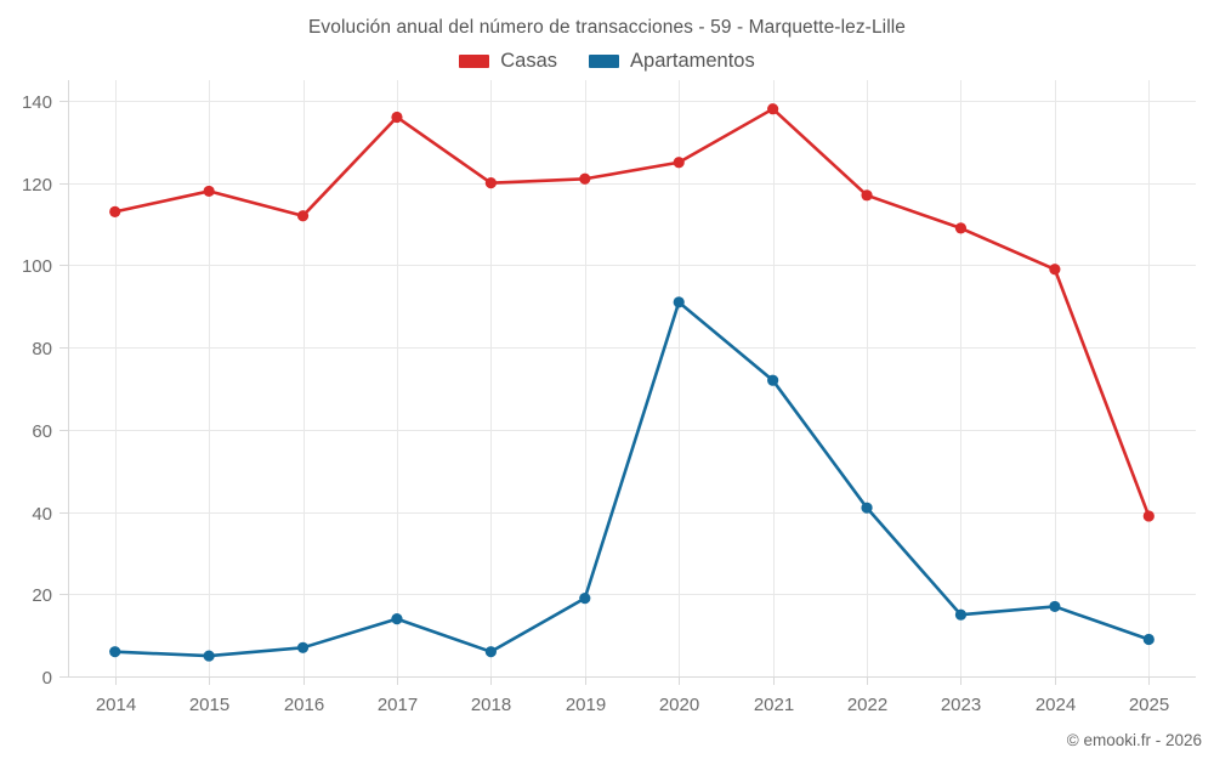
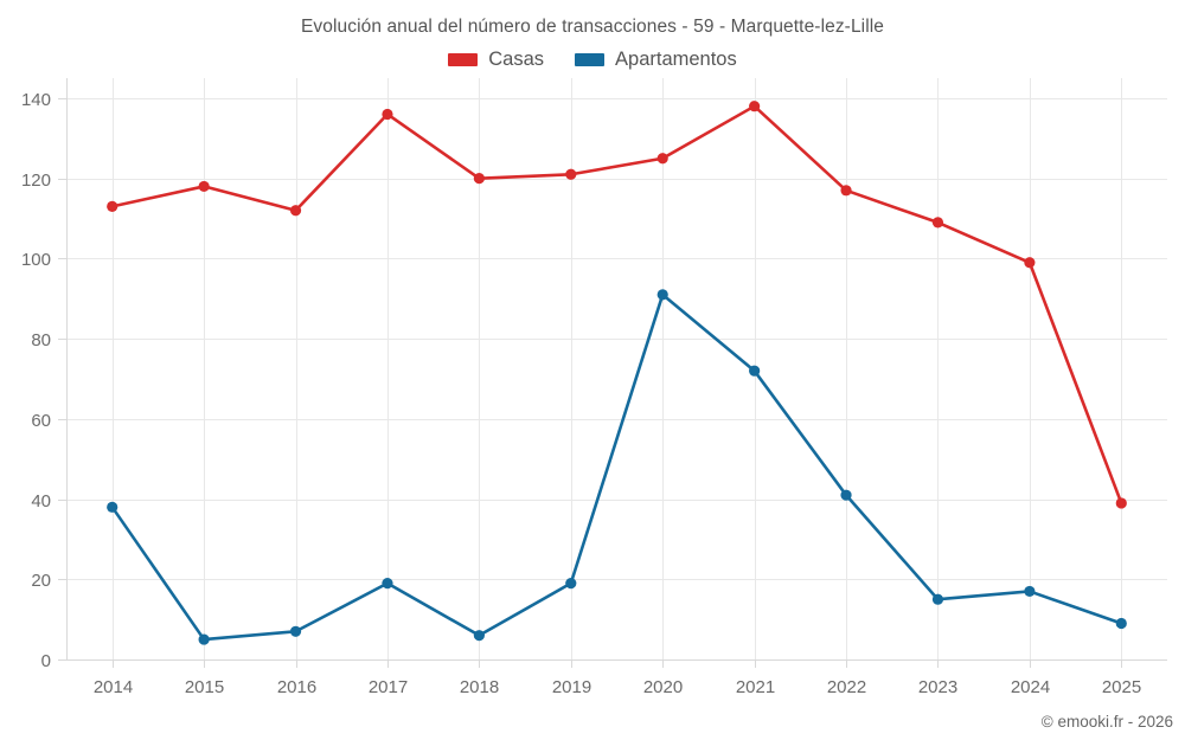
Apartamentos/2014: 6 -> 38
Apartamentos/2017: 14 -> 19
